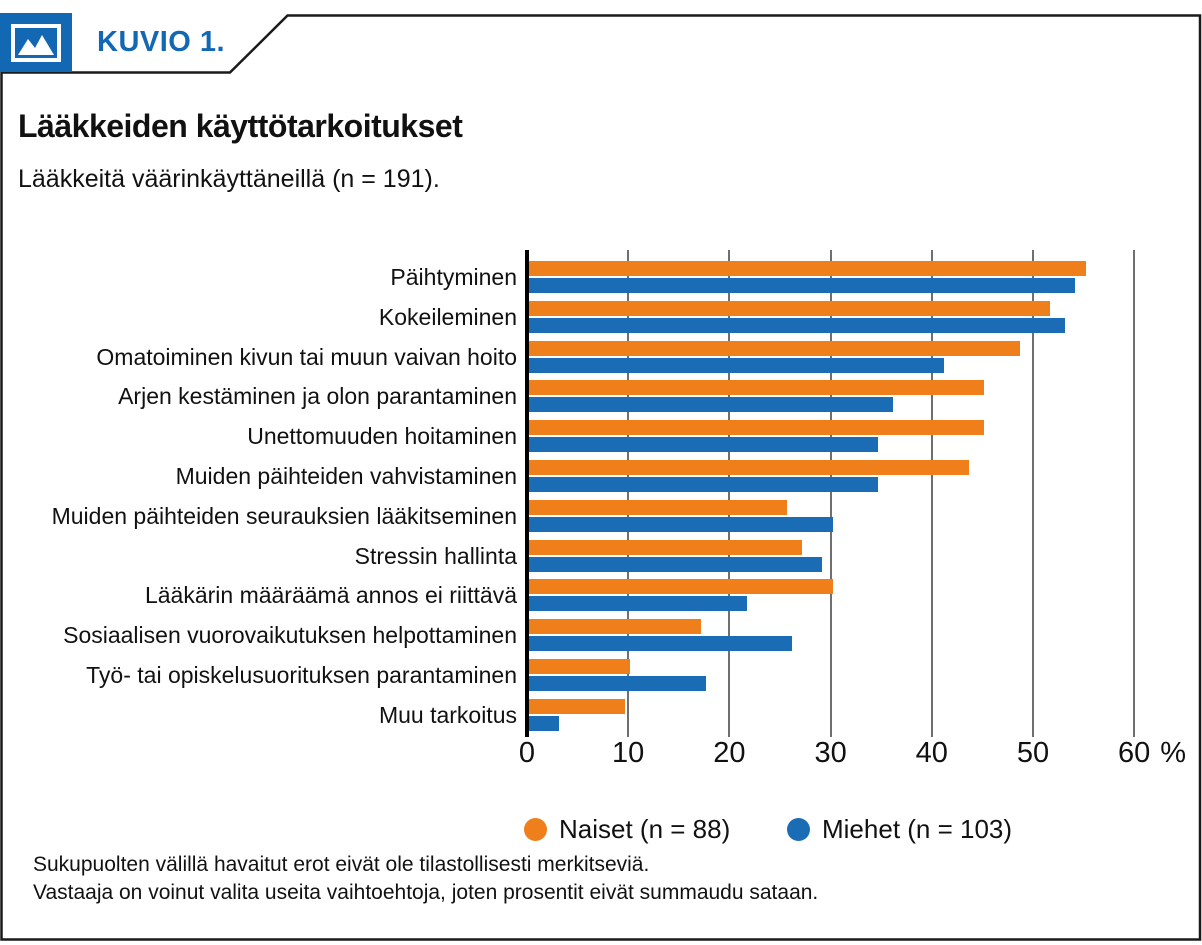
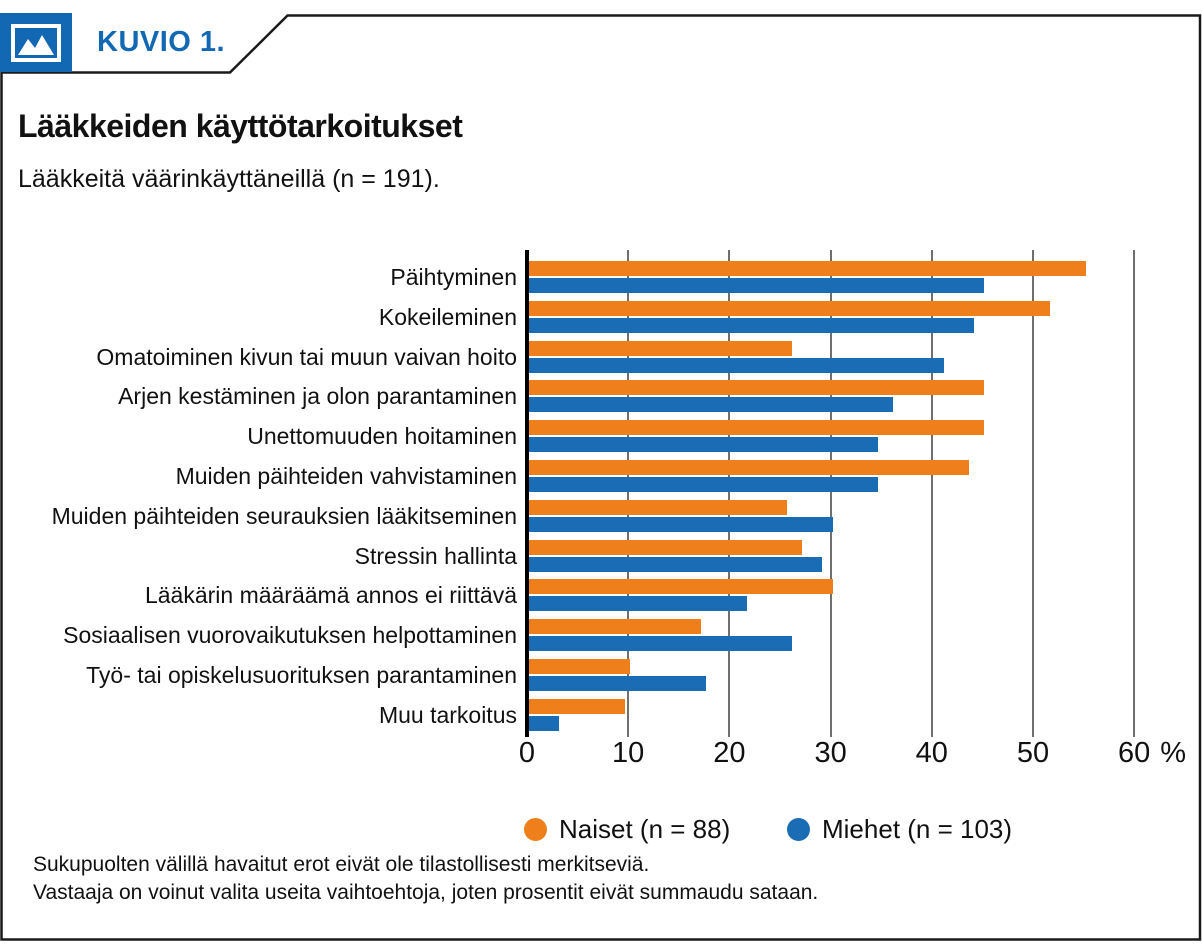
Miehet (n = 103)/Päihtyminen: 54 -> 45
Miehet (n = 103)/Kokeileminen: 53 -> 44
Naiset (n = 88)/Omatoiminen kivun tai muun vaivan hoito: 48 -> 26
